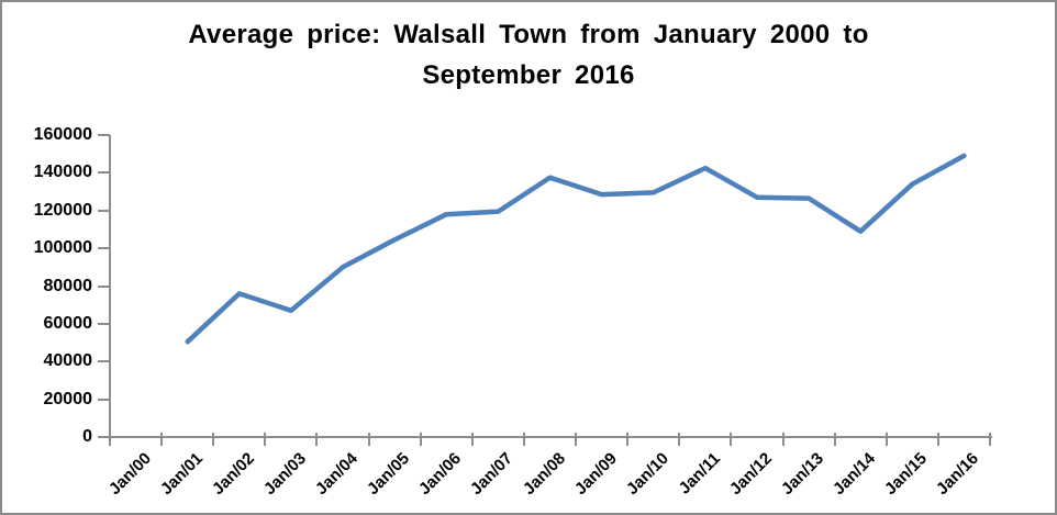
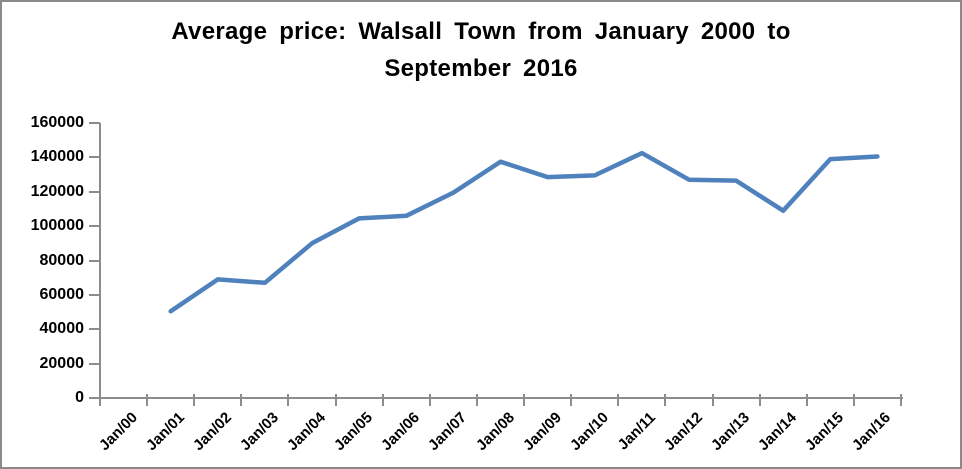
Jan/02: 76000 -> 69000
Jan/06: 118000 -> 106000
Jan/15: 134000 -> 139000
Jan/16: 149000 -> 140000
